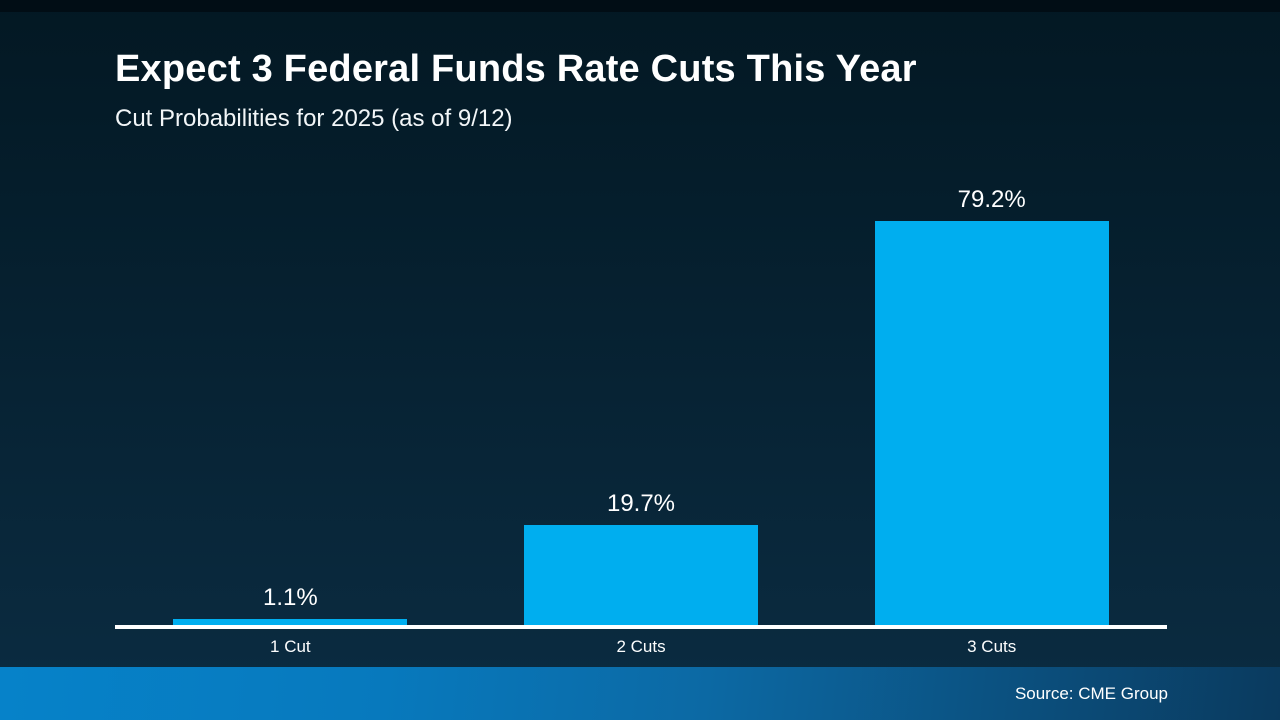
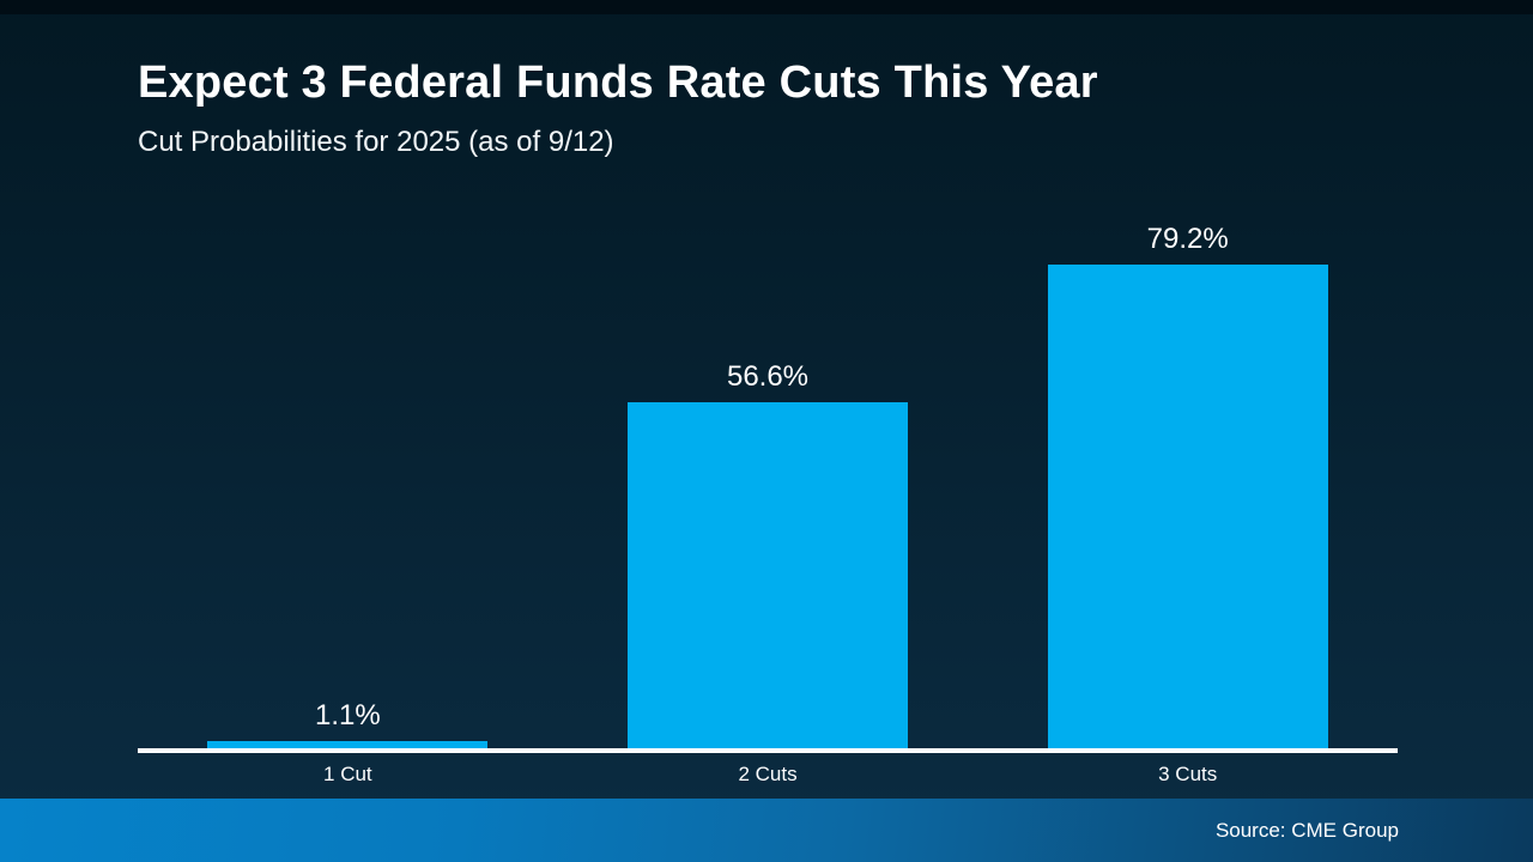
2 Cuts: 19.7% -> 56.6%
